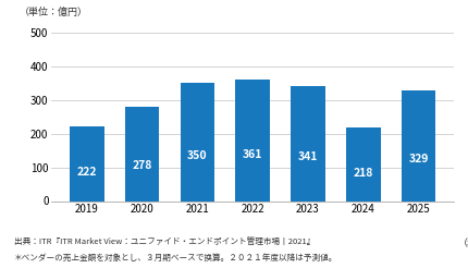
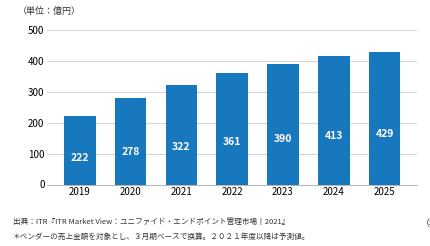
2021: 350 -> 322
2023: 341 -> 390
2024: 218 -> 413
2025: 329 -> 429
